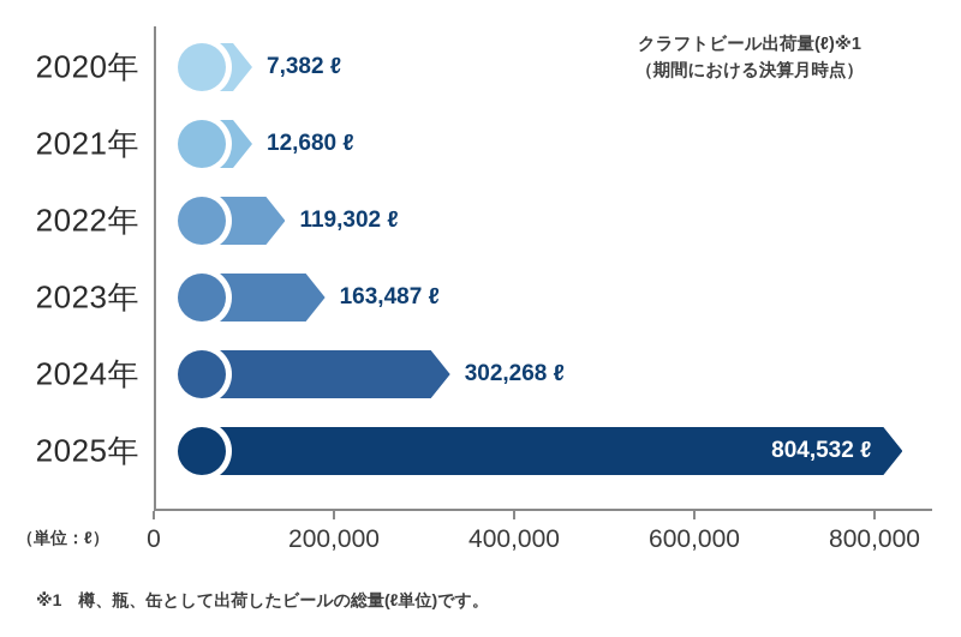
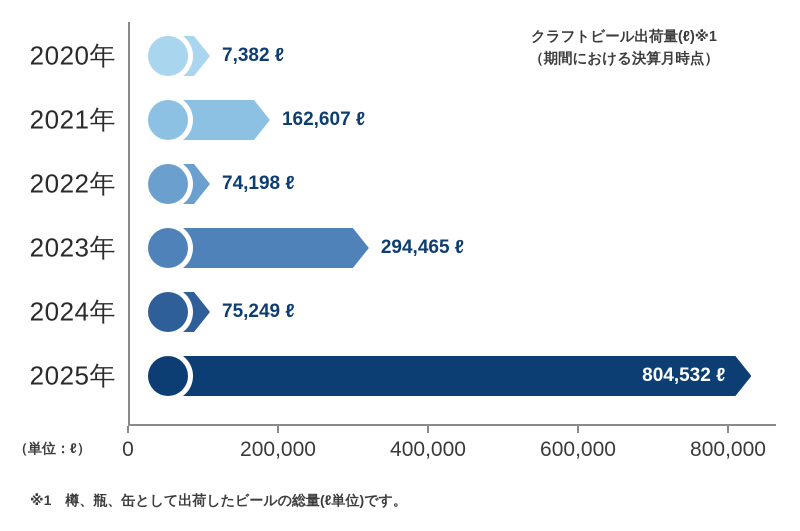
2021年: 12,680 -> 162,607
2022年: 119,302 -> 74,198
2023年: 163,487 -> 294,465
2024年: 302,268 -> 75,249
